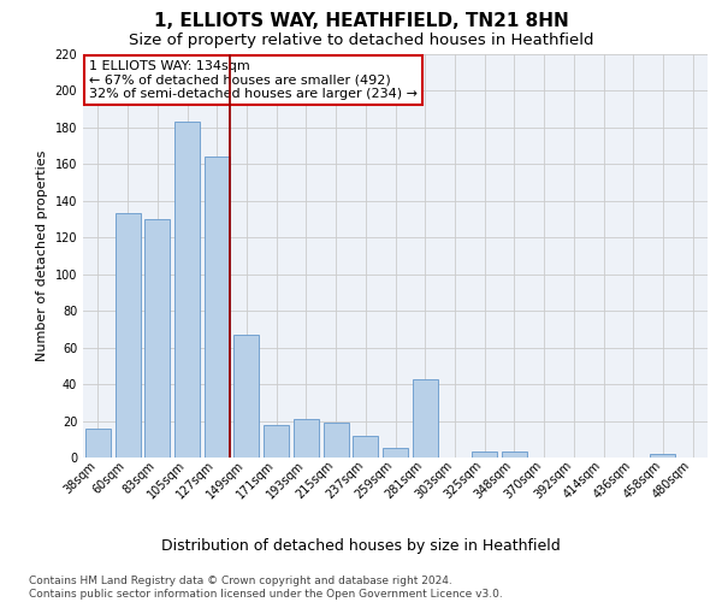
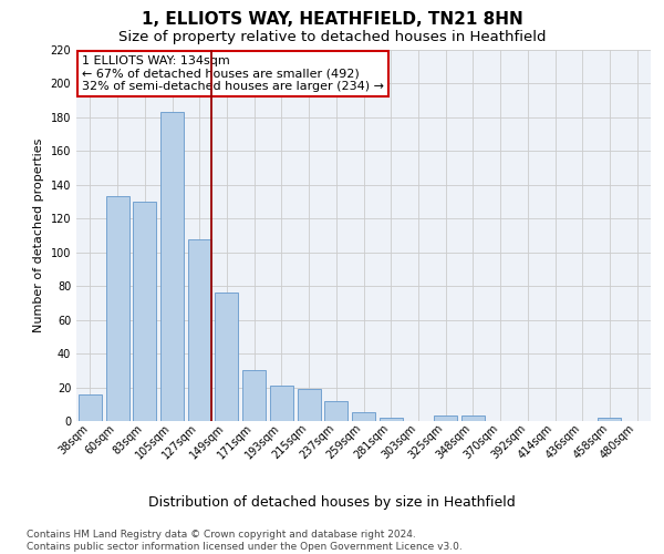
127sqm: 164 -> 108
149sqm: 67 -> 76
171sqm: 18 -> 30
281sqm: 43 -> 2
